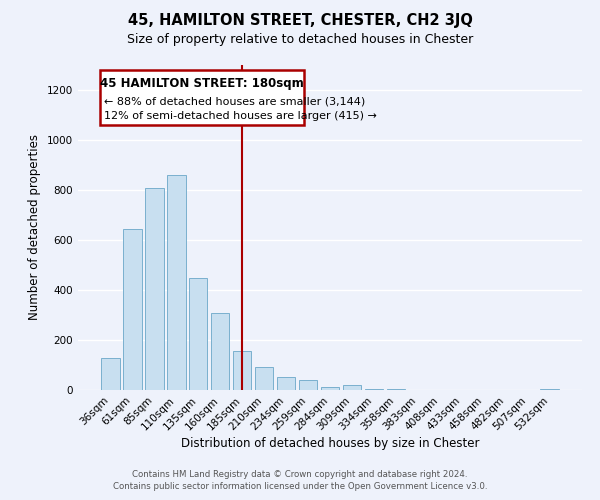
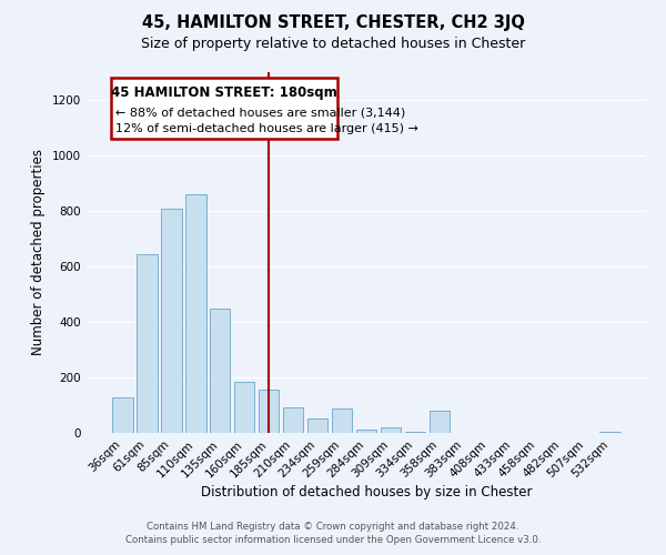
160sqm: 310 -> 185
259sqm: 42 -> 90
358sqm: 5 -> 80
